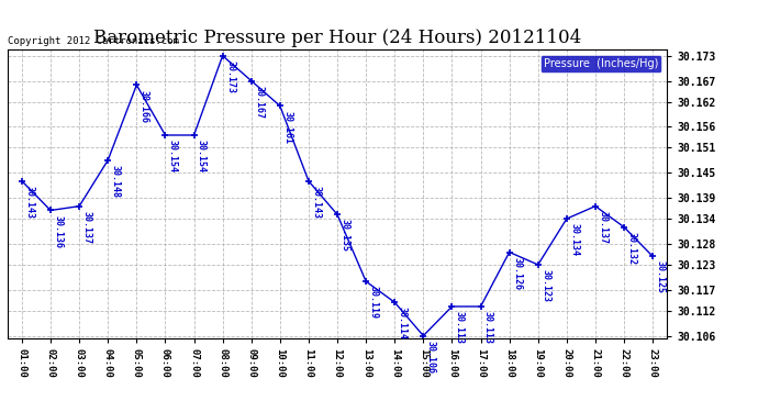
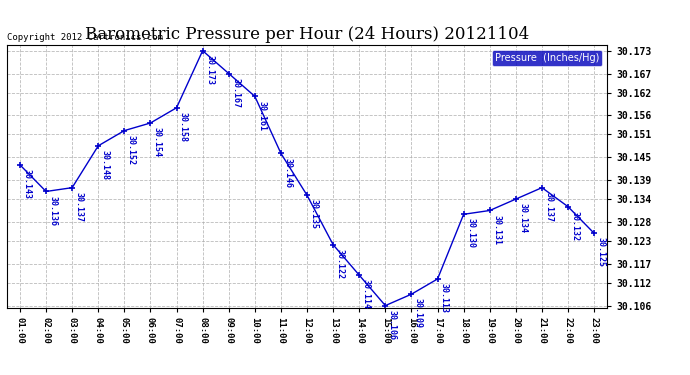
05:00: 30.166 -> 30.152
07:00: 30.154 -> 30.158
11:00: 30.143 -> 30.146
13:00: 30.119 -> 30.122
16:00: 30.113 -> 30.109
18:00: 30.126 -> 30.130
19:00: 30.123 -> 30.131
